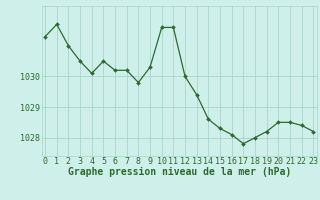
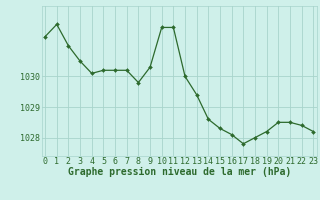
5: 1030.5 -> 1030.2
